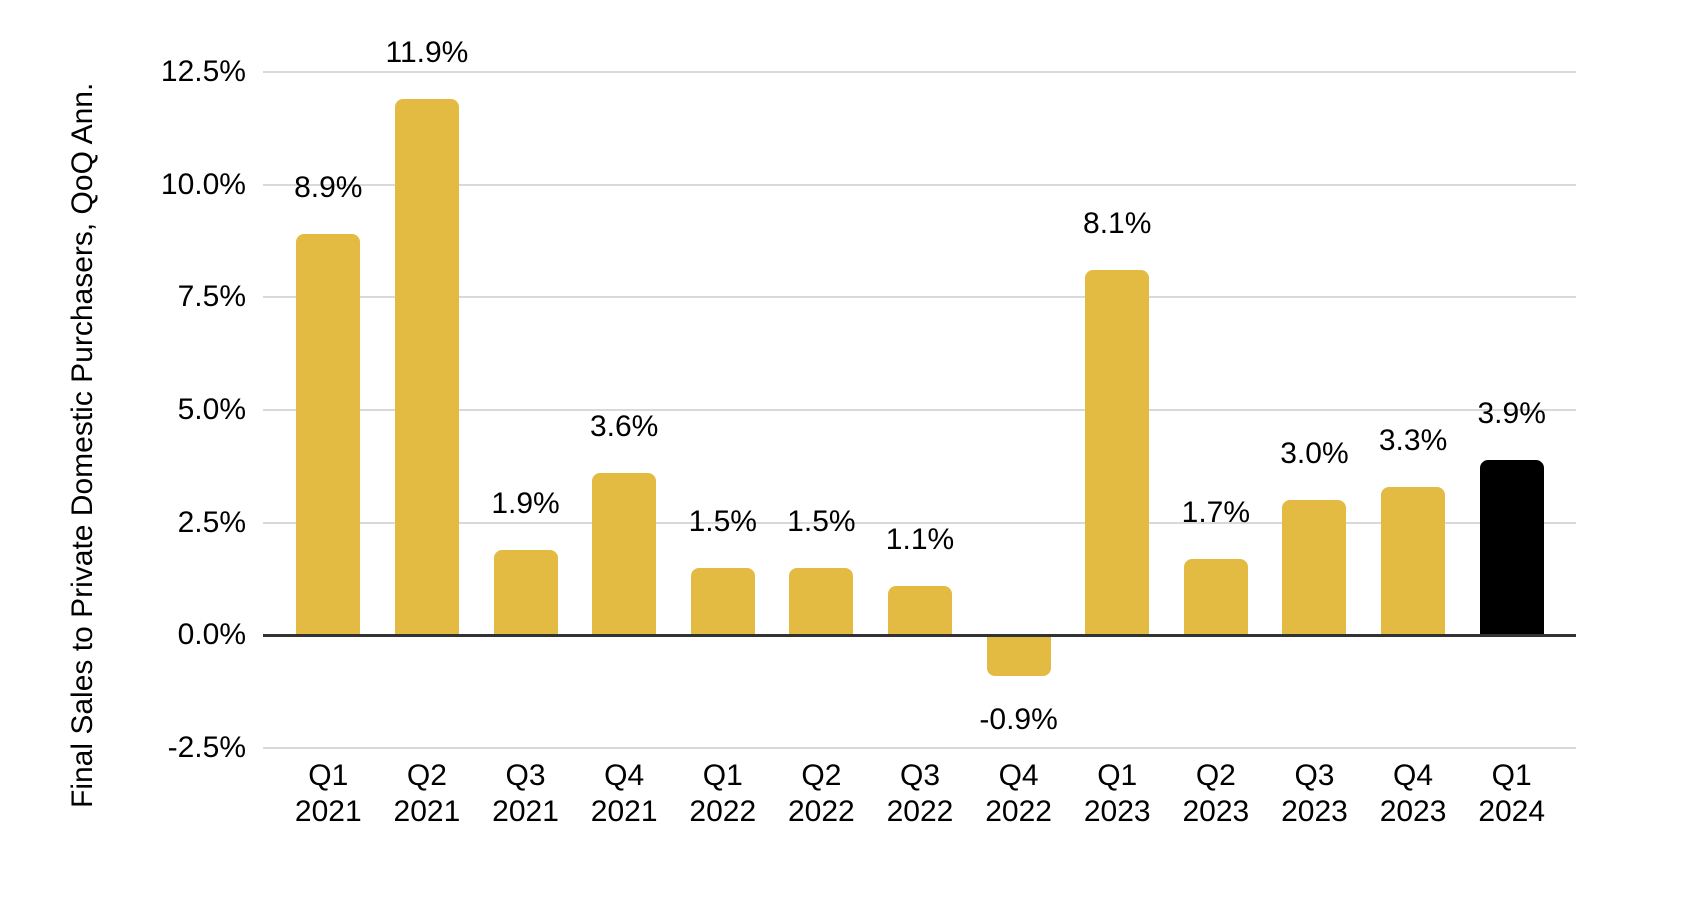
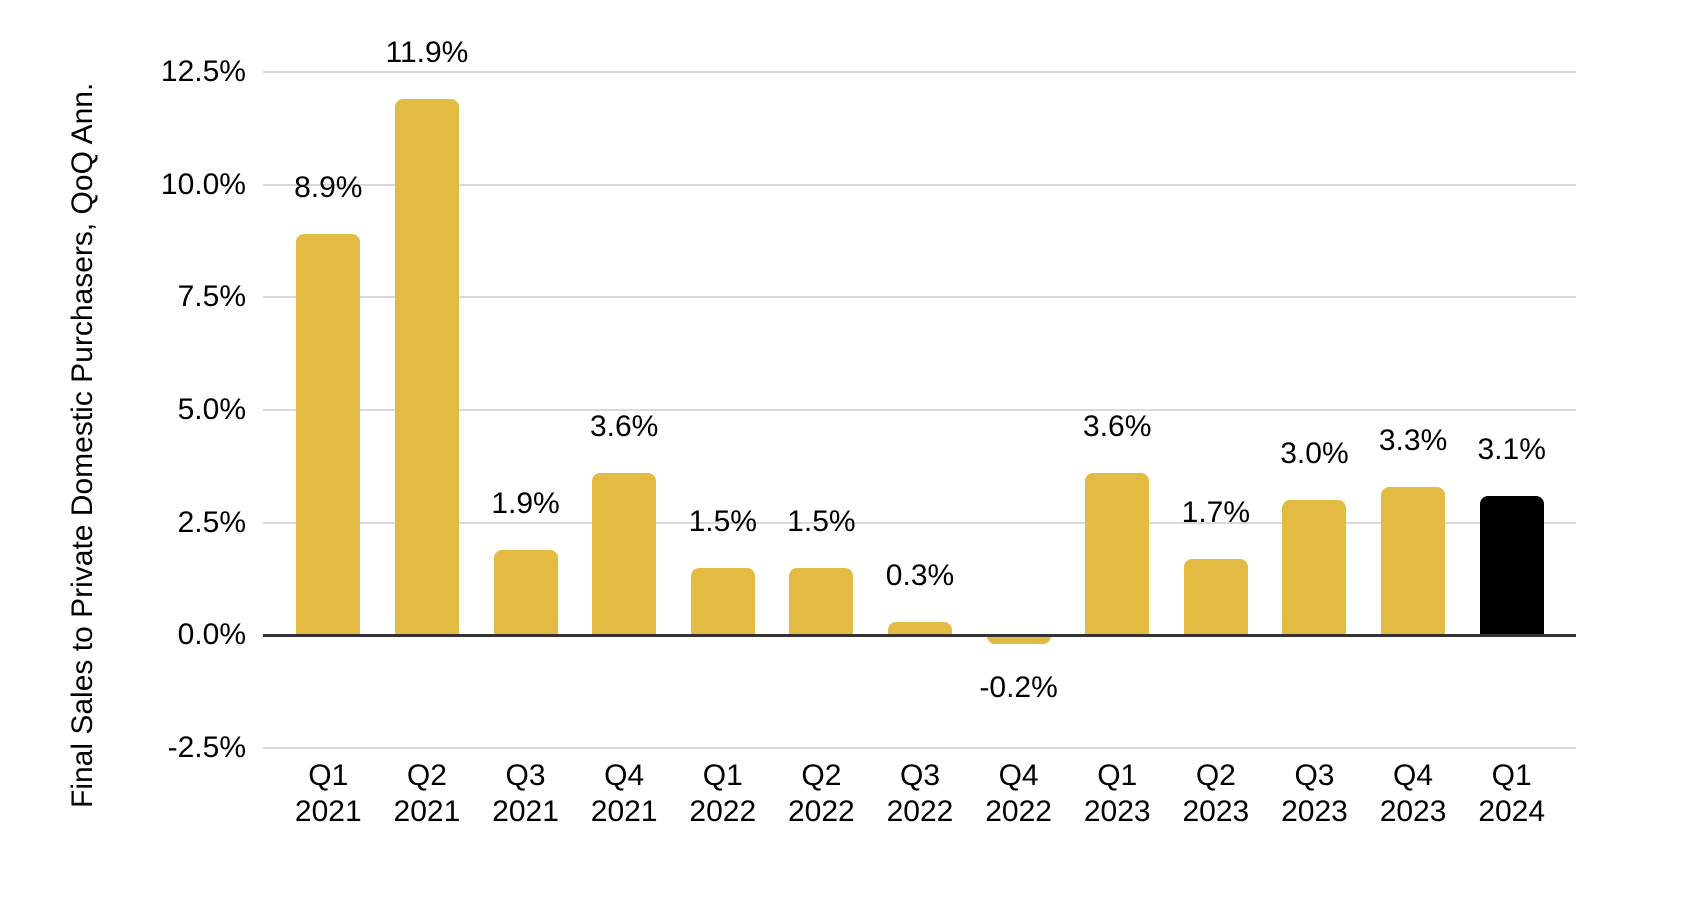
Q3 2022: 1.1% -> 0.3%
Q4 2022: -0.9% -> -0.2%
Q1 2023: 8.1% -> 3.6%
Q1 2024: 3.9% -> 3.1%
